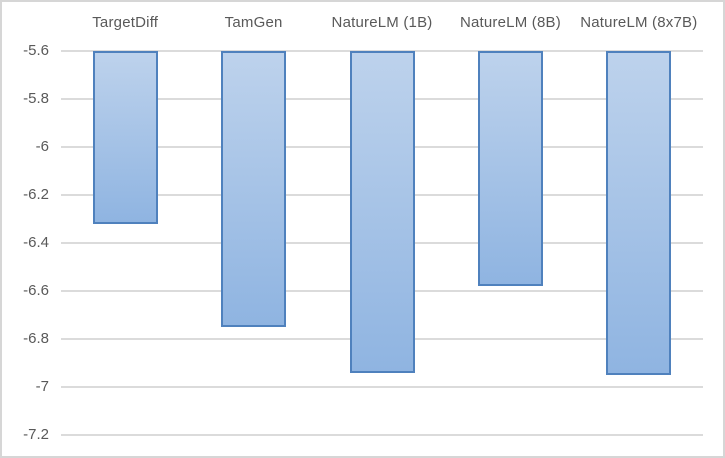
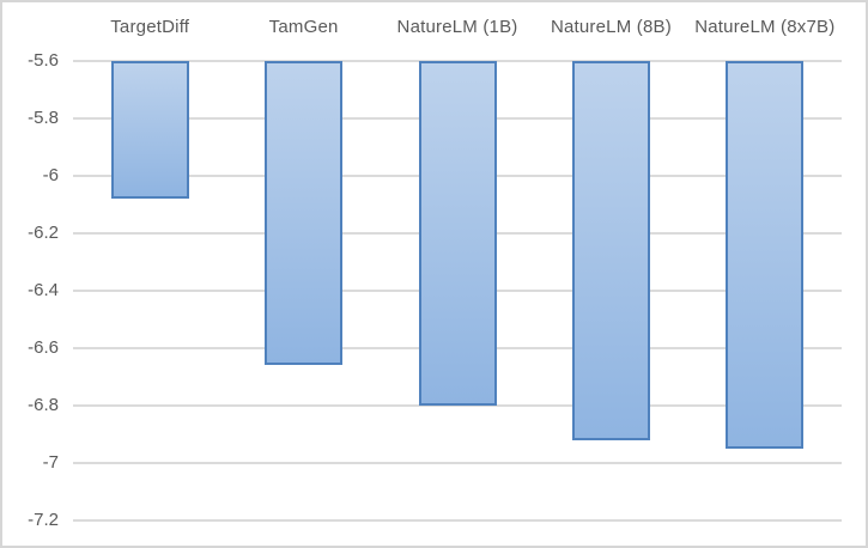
TargetDiff: -6.32 -> -6.08
TamGen: -6.75 -> -6.66
NatureLM (1B): -6.94 -> -6.80
NatureLM (8B): -6.58 -> -6.92
